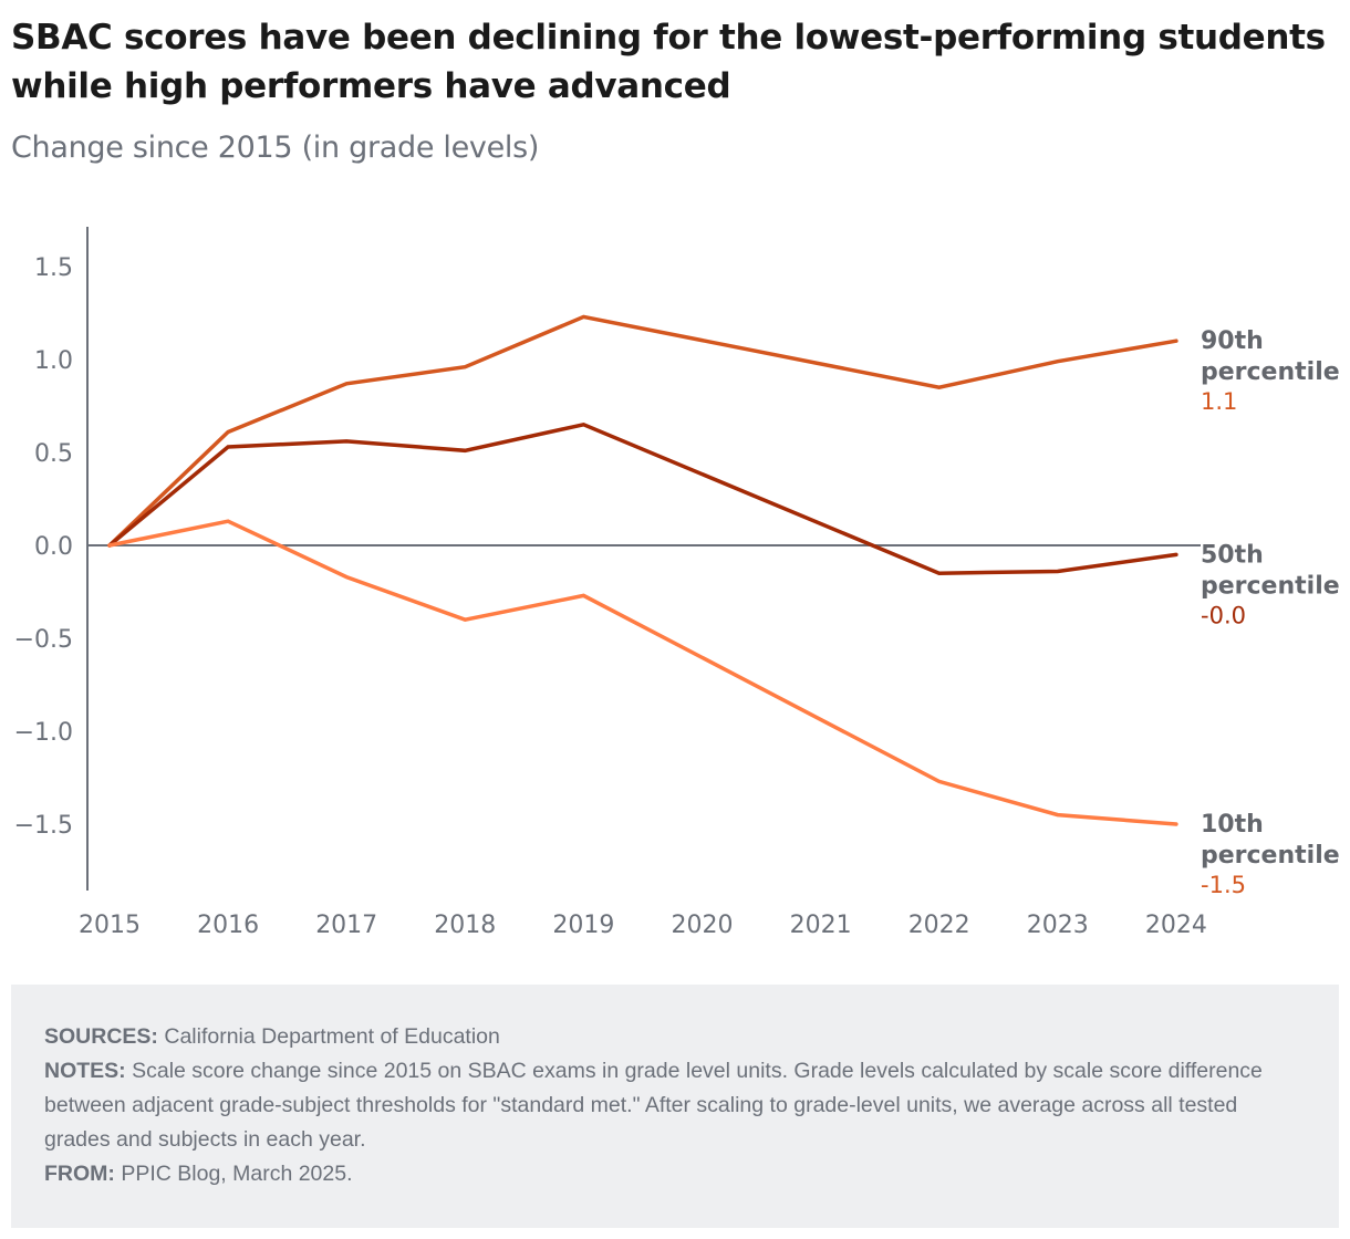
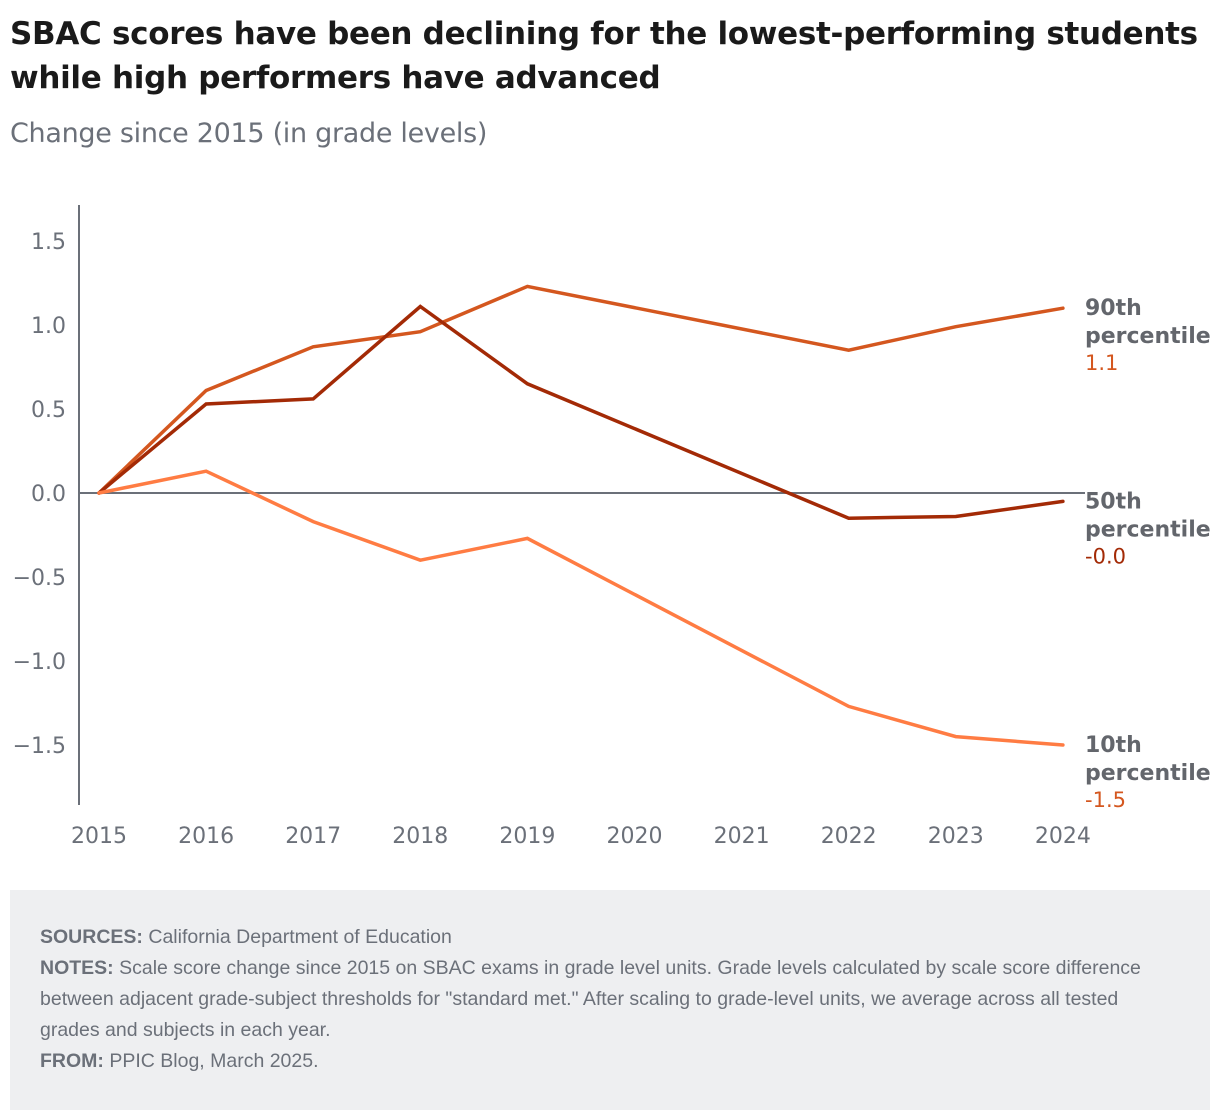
50th percentile/2018: 0.51 -> 1.11
